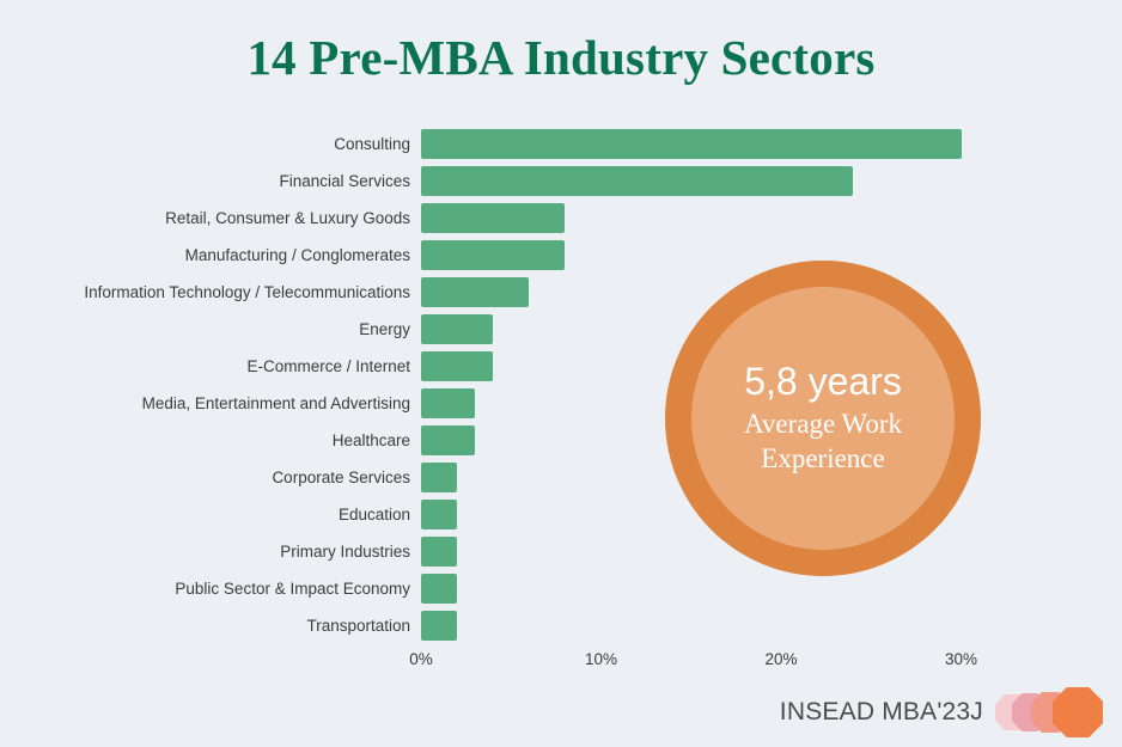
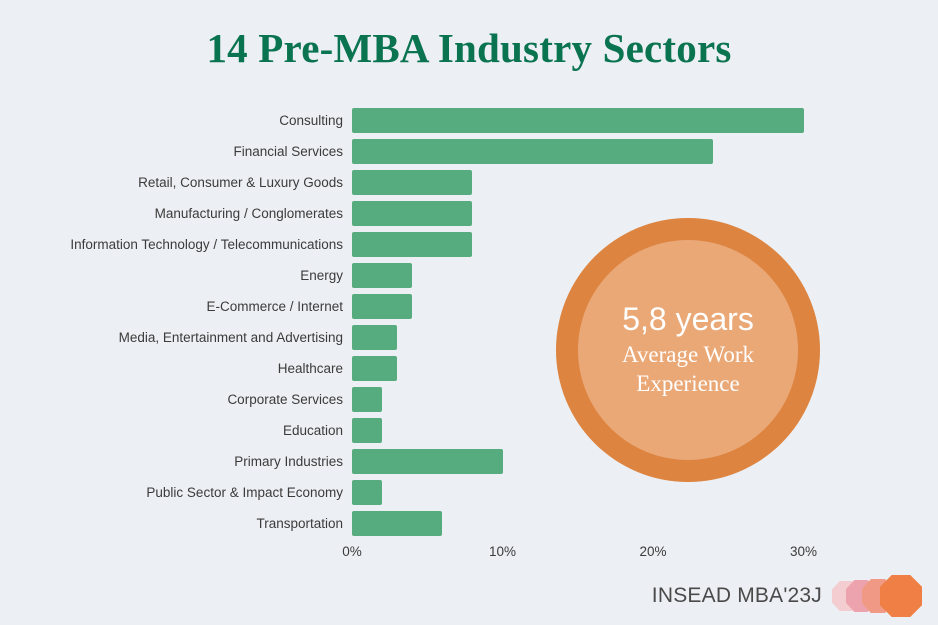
Information Technology / Telecommunications: 6% -> 8%
Primary Industries: 2% -> 10%
Transportation: 2% -> 6%
